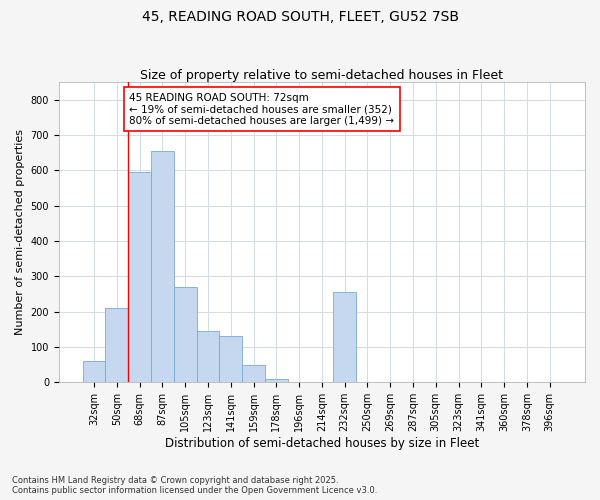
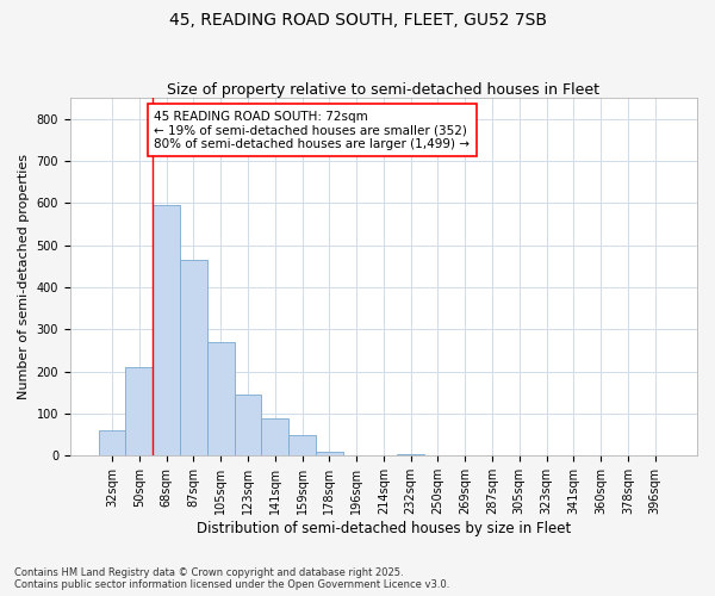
87sqm: 655 -> 465
141sqm: 130 -> 90
232sqm: 255 -> 5
